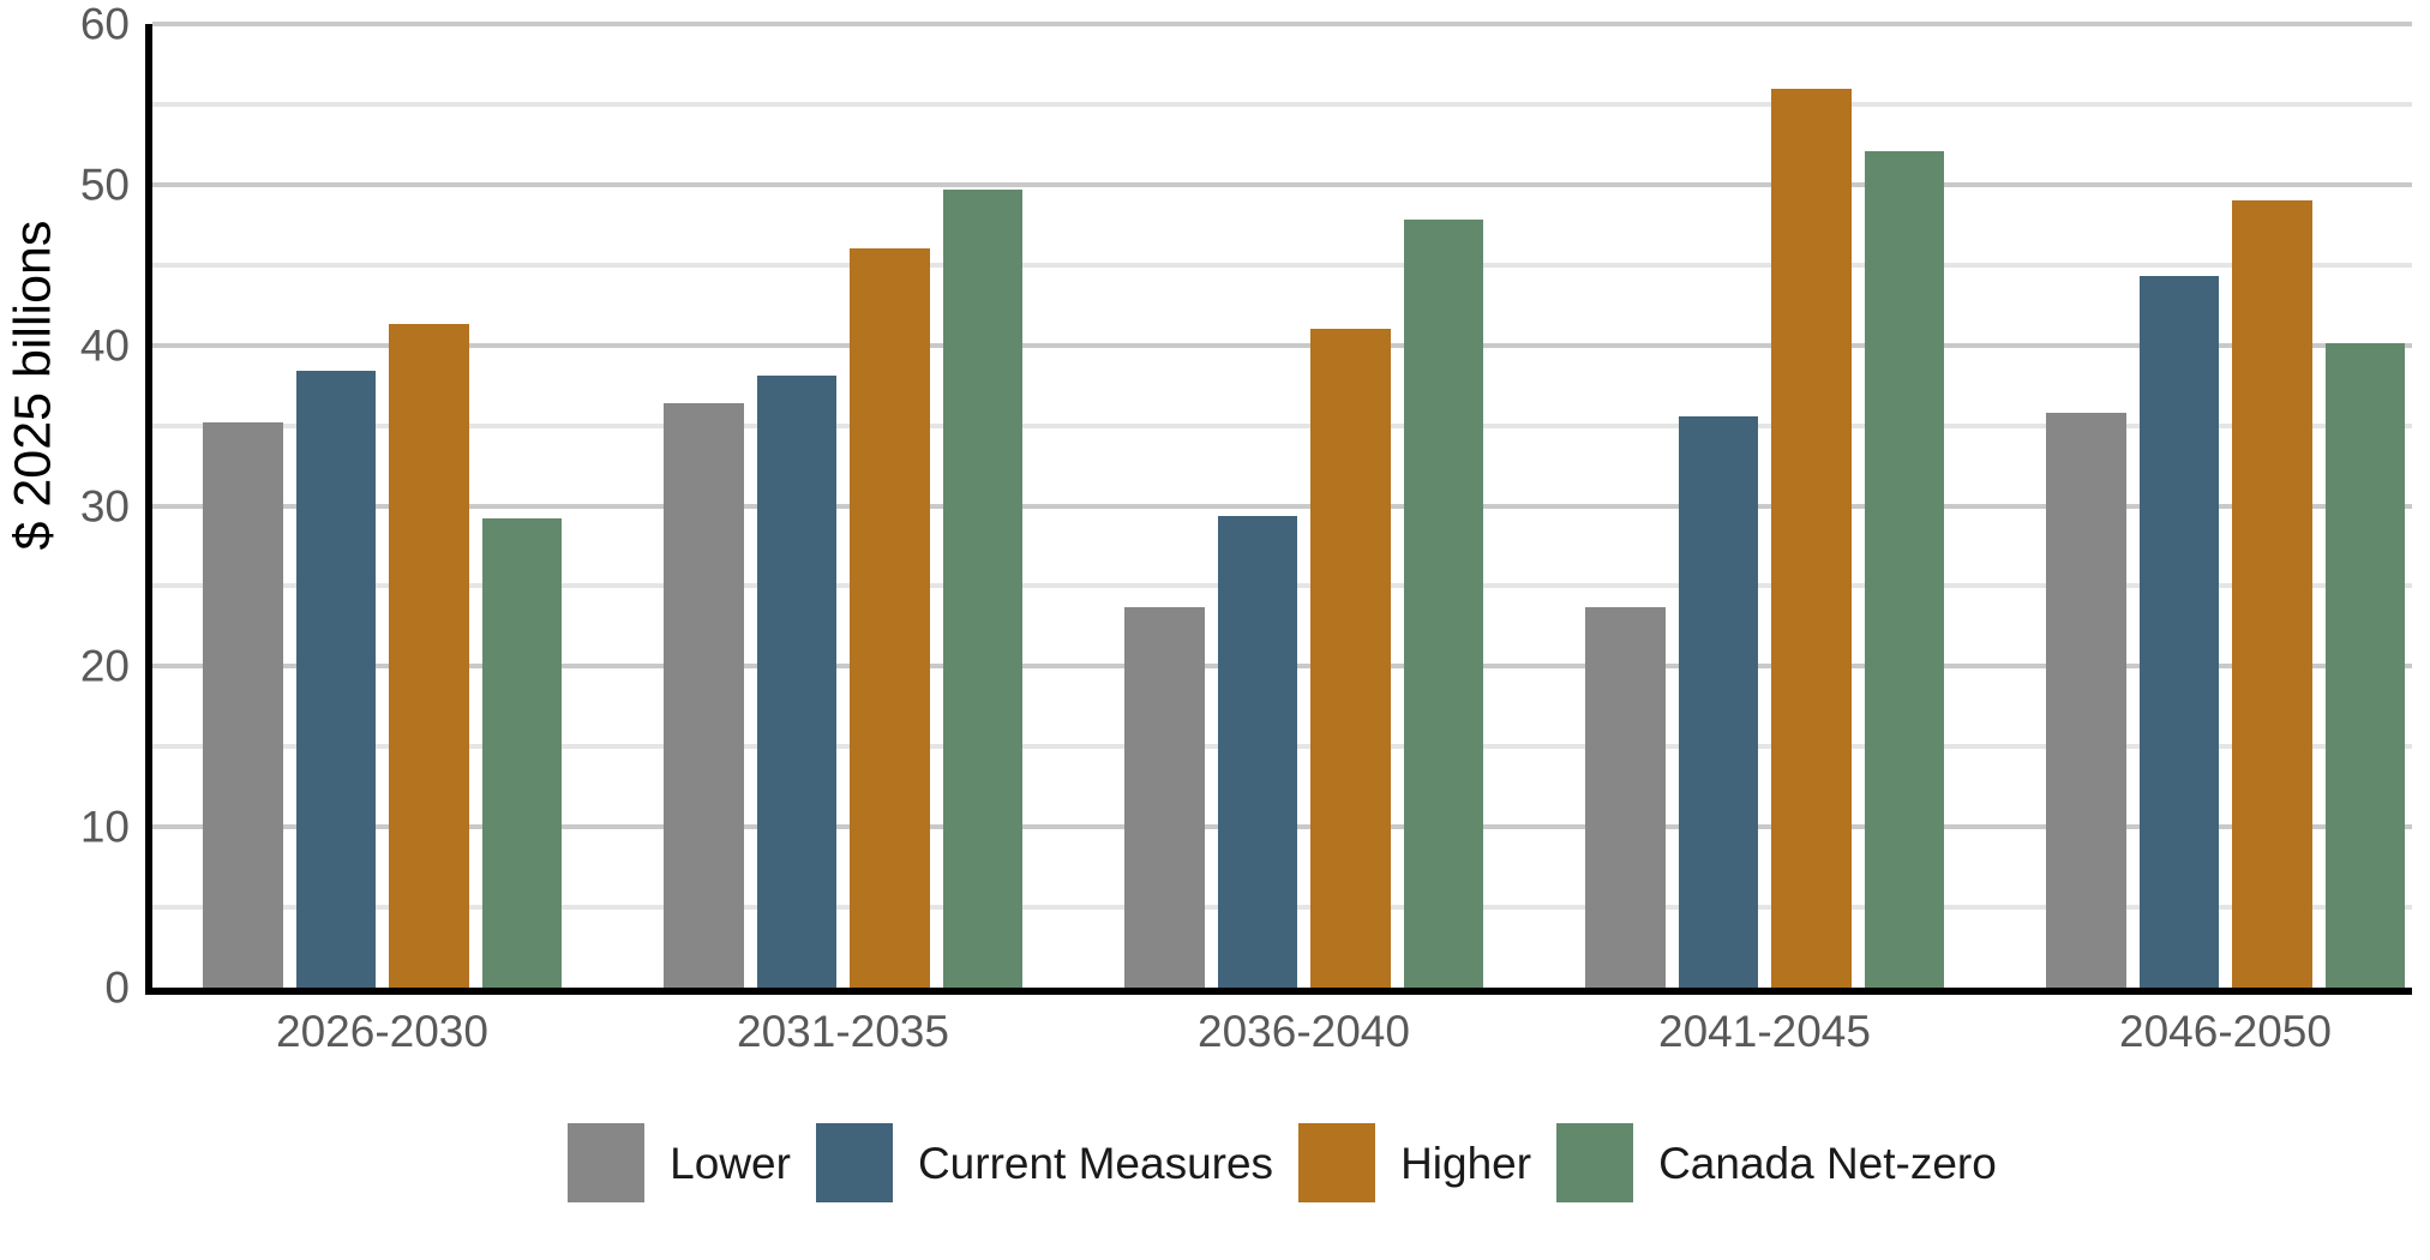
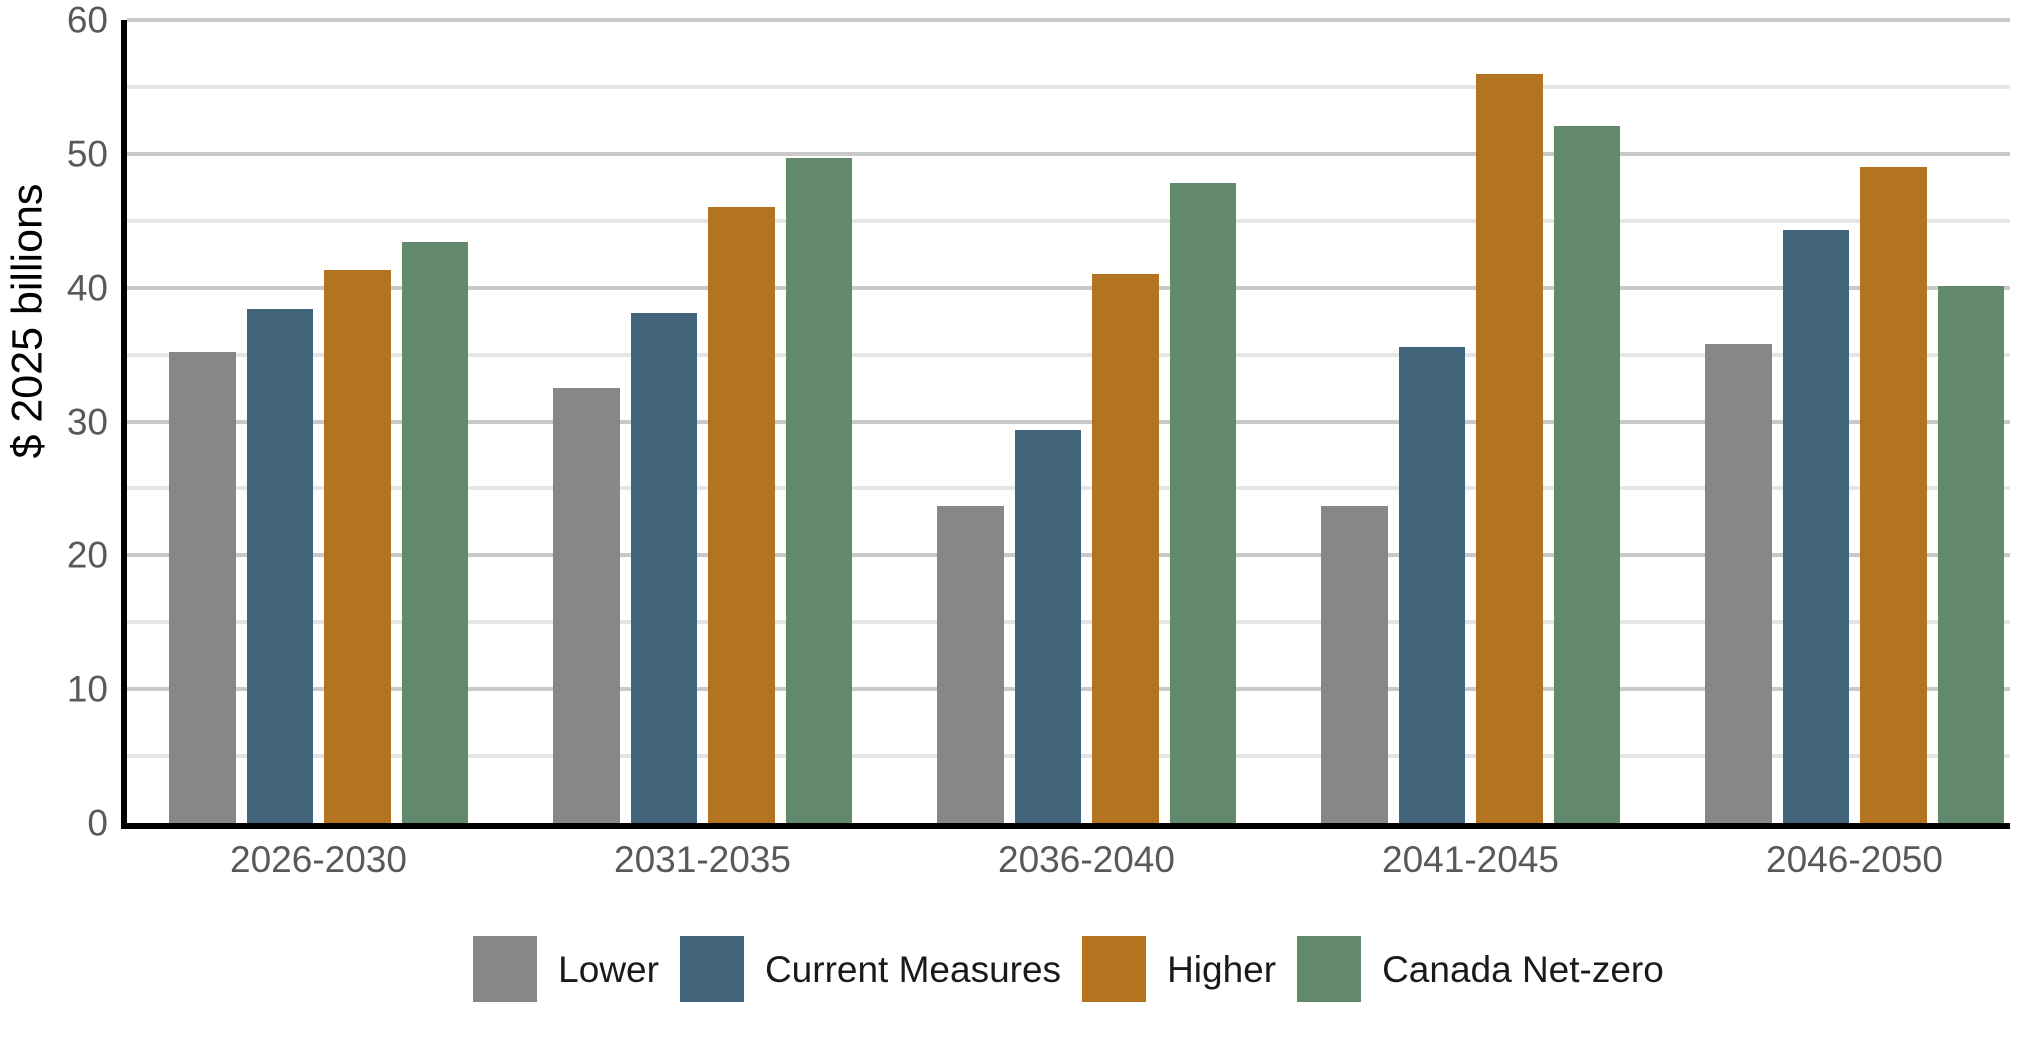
Canada Net-zero/2026-2030: 29.2 -> 43.4
Lower/2031-2035: 36.4 -> 32.5
